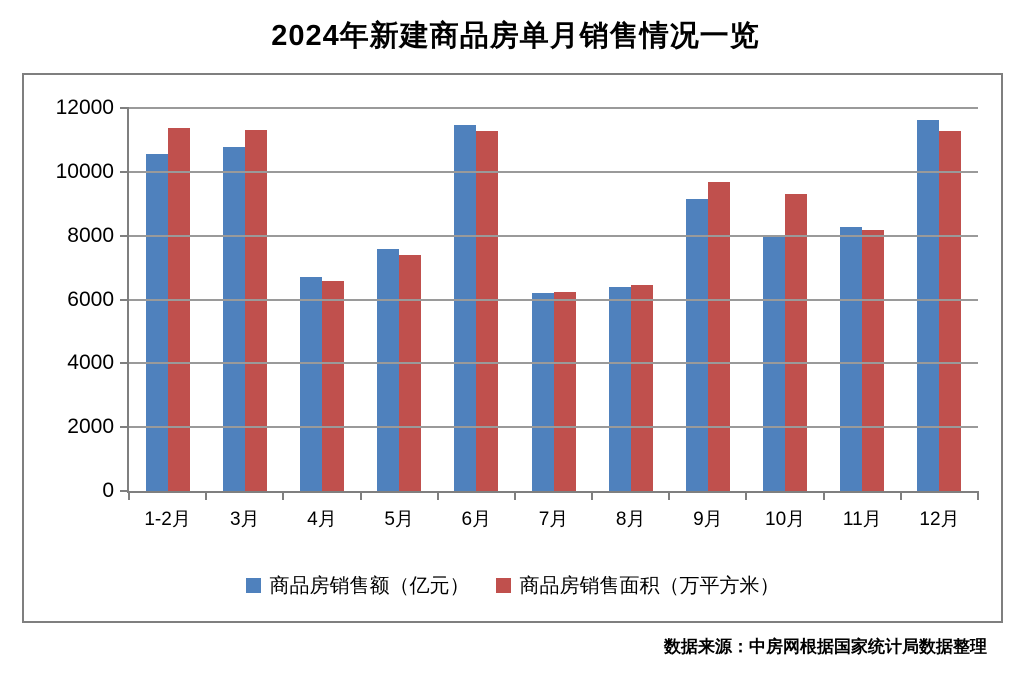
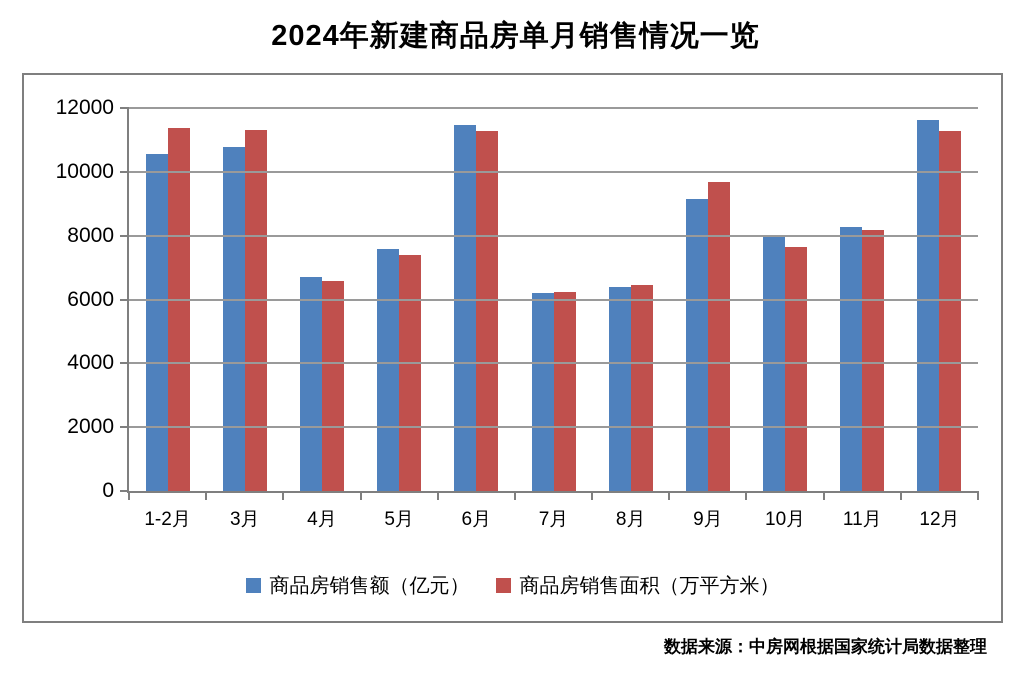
商品房销售面积（万平方米）/10月: 9300 -> 7600
